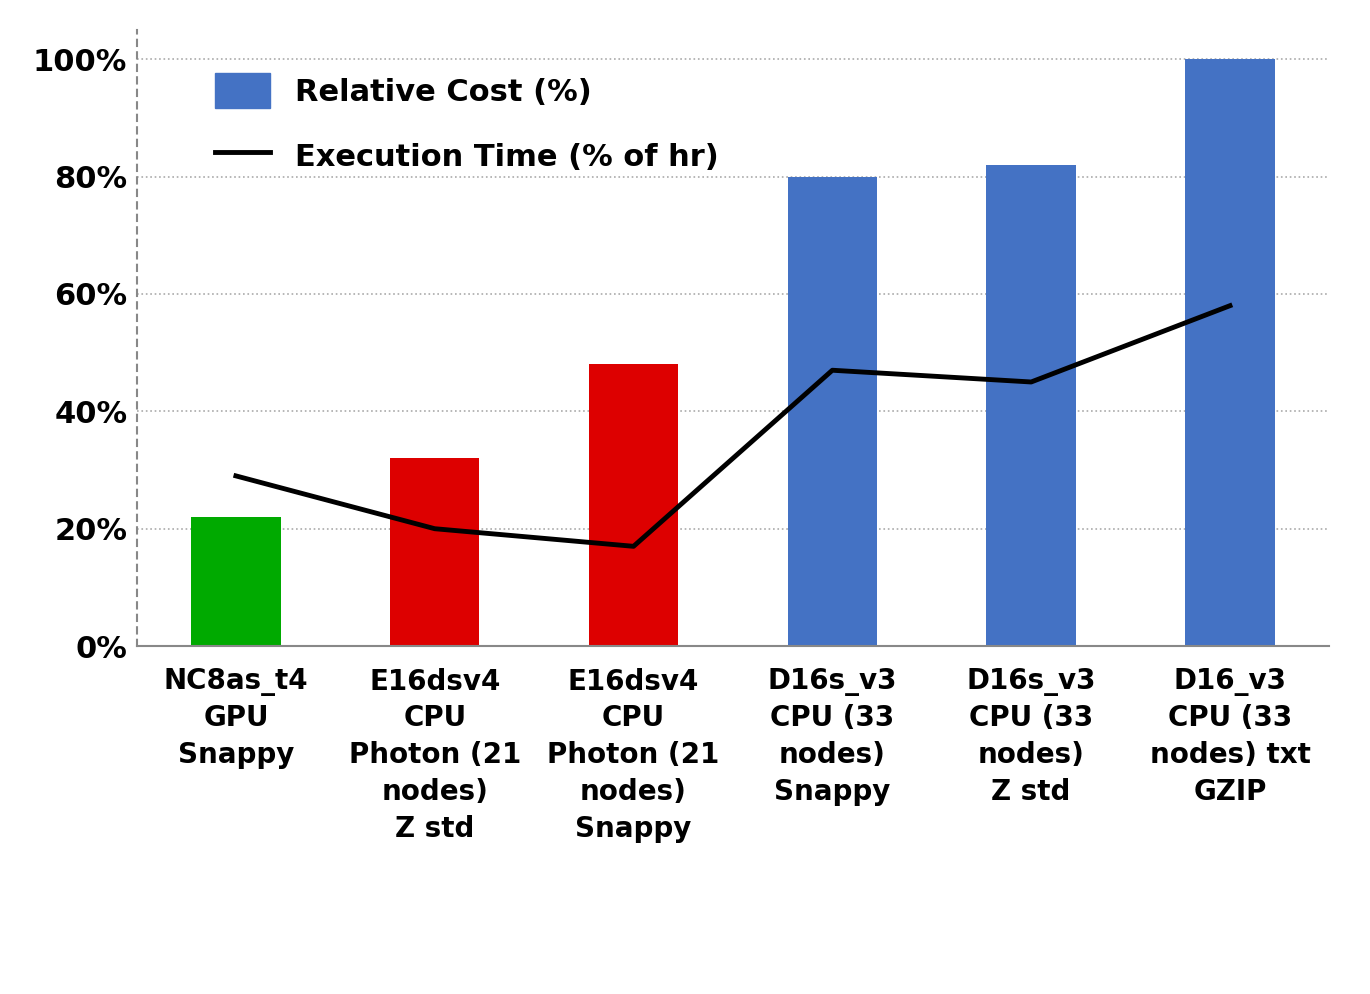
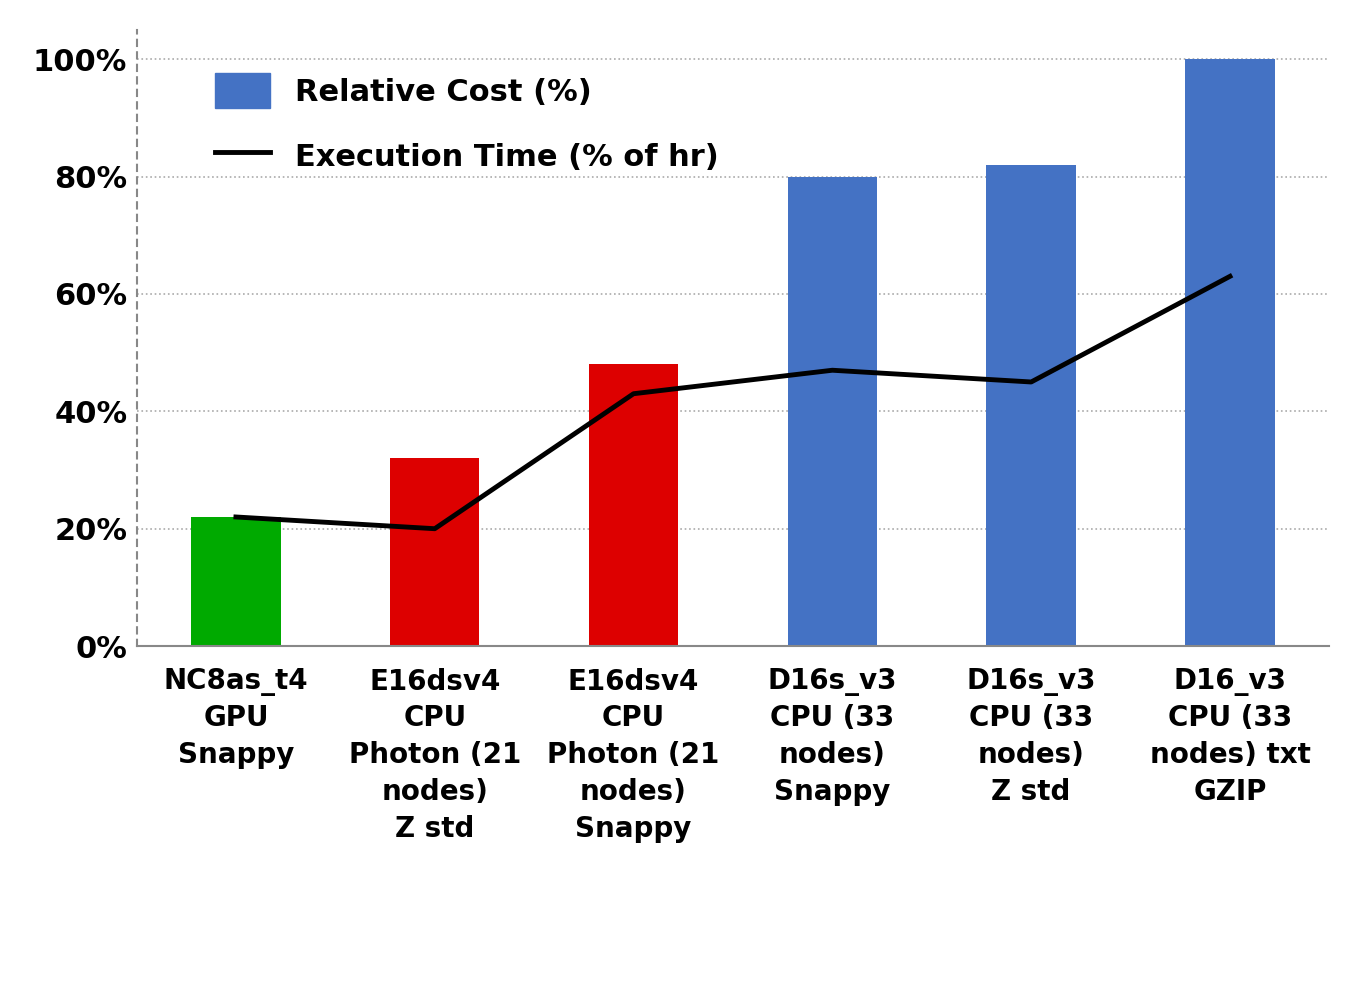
Execution Time (% of hr)/NC8as_t4 GPU Snappy: 29% -> 22%
Execution Time (% of hr)/E16dsv4 CPU Photon (21 nodes) Snappy: 17% -> 43%
Execution Time (% of hr)/D16_v3 CPU (33 nodes) txt GZIP: 58% -> 63%
